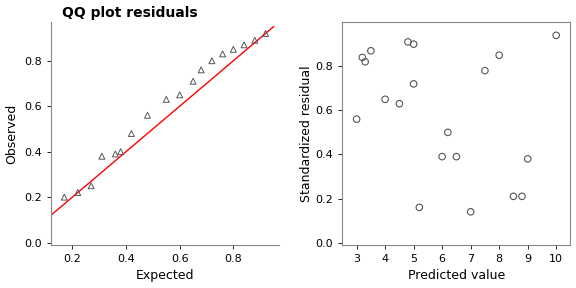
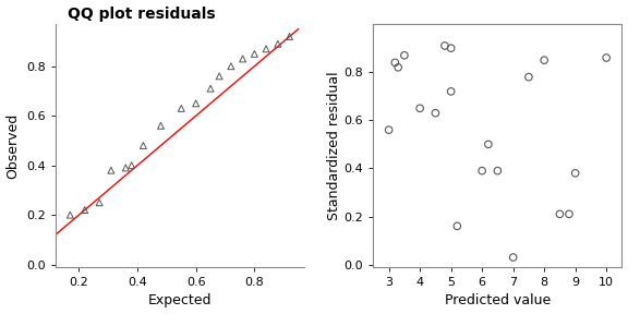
7: 0.14 -> 0.03
10: 0.94 -> 0.86
